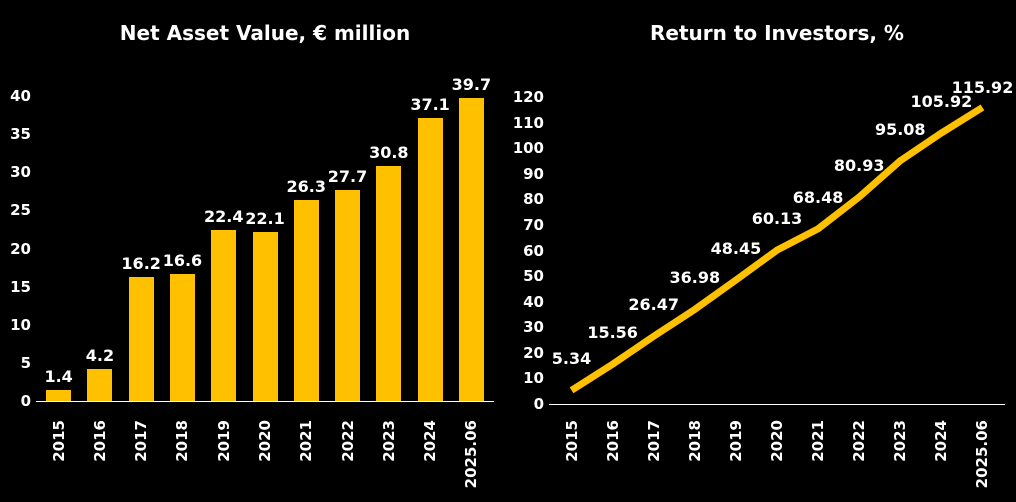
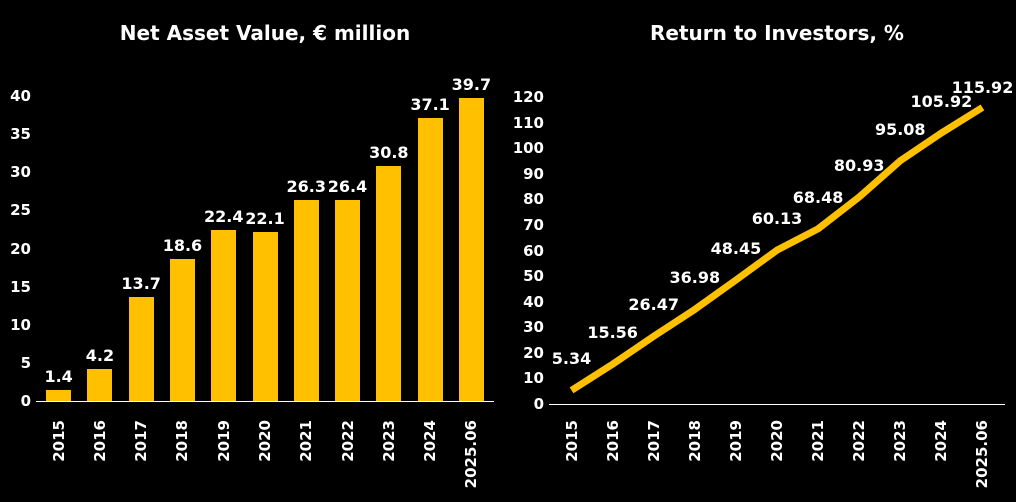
Net Asset Value, € million/2017: 16.2 -> 13.7
Net Asset Value, € million/2018: 16.6 -> 18.6
Net Asset Value, € million/2022: 27.7 -> 26.4
